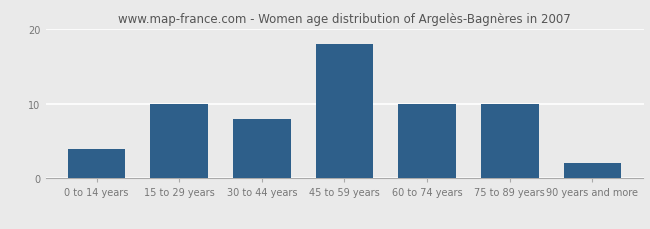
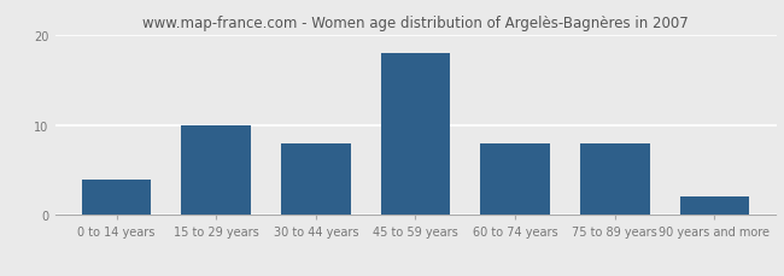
60 to 74 years: 10 -> 8
75 to 89 years: 10 -> 8
